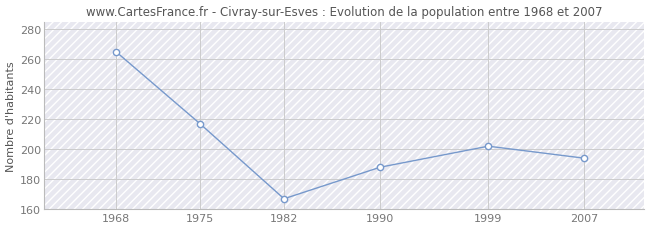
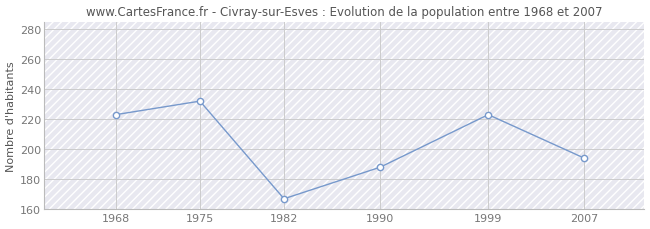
1968: 265 -> 223
1975: 217 -> 232
1999: 202 -> 223
